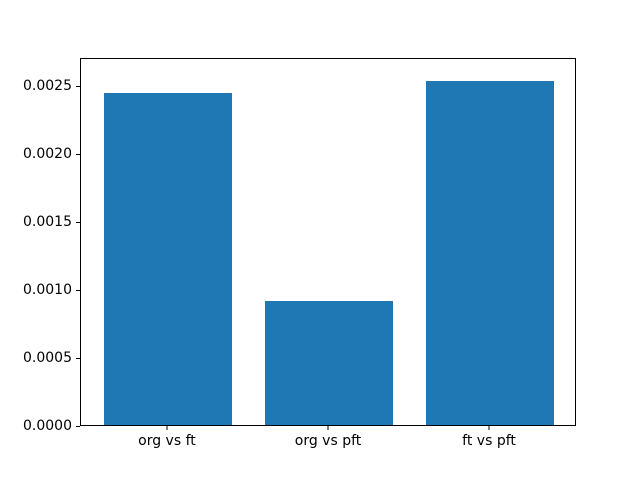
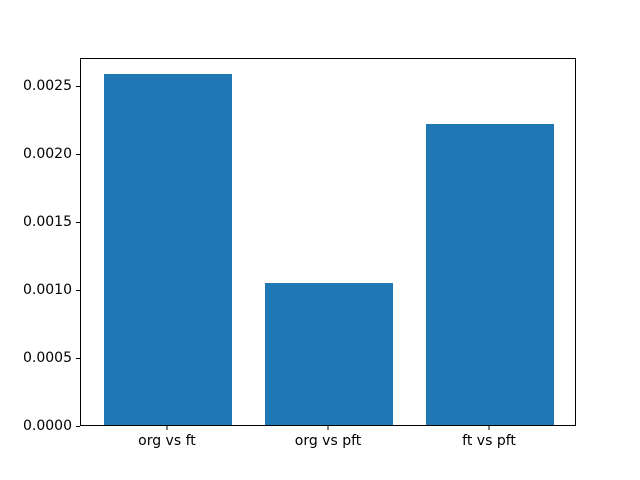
org vs ft: 0.00244 -> 0.00258
org vs pft: 0.00091 -> 0.00104
ft vs pft: 0.00253 -> 0.00221
